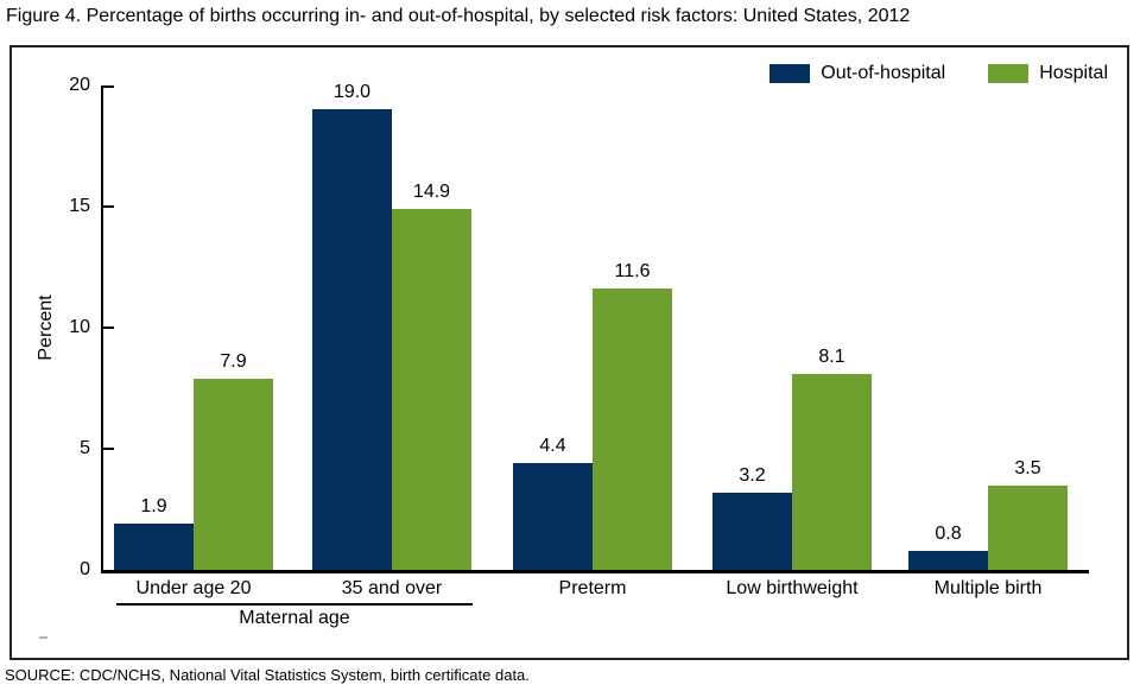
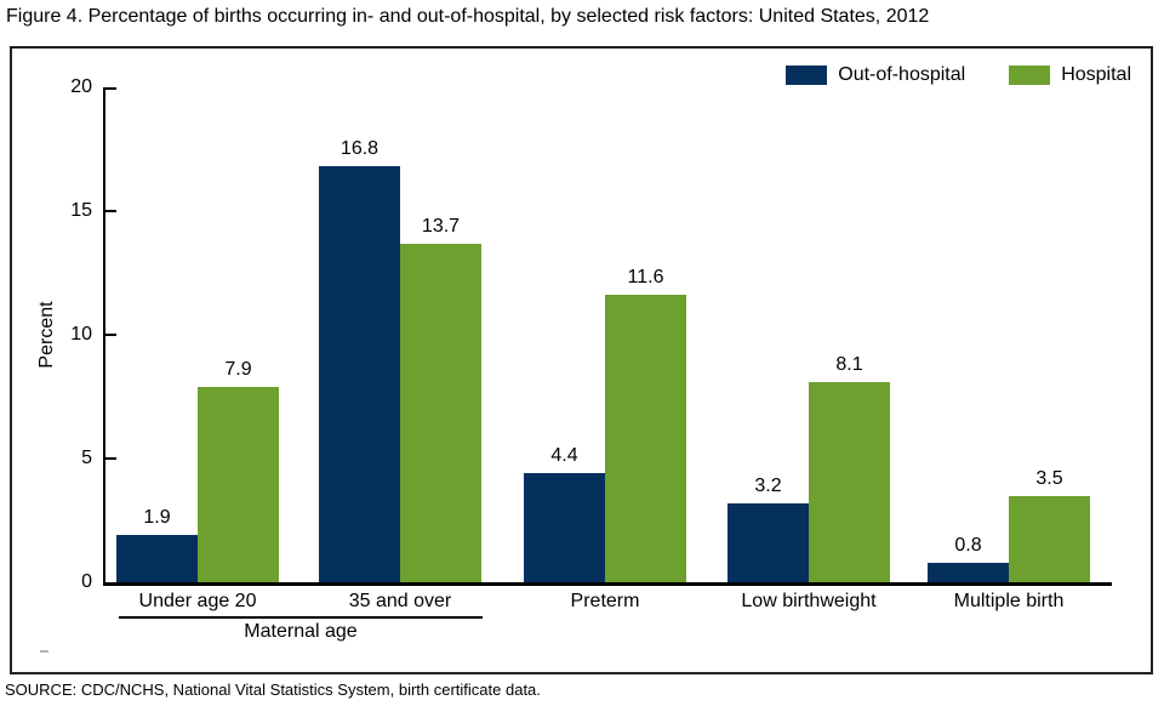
Out-of-hospital/35 and over: 19.0 -> 16.8
Hospital/35 and over: 14.9 -> 13.7
